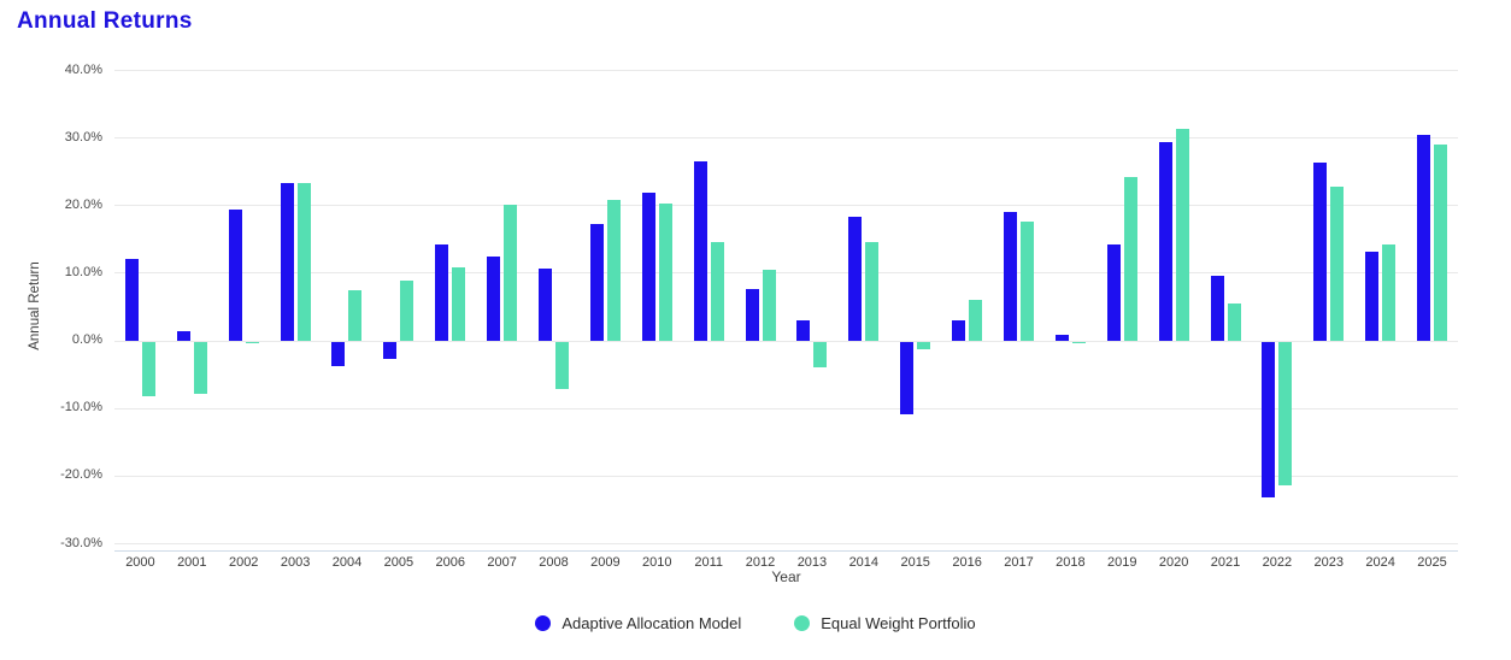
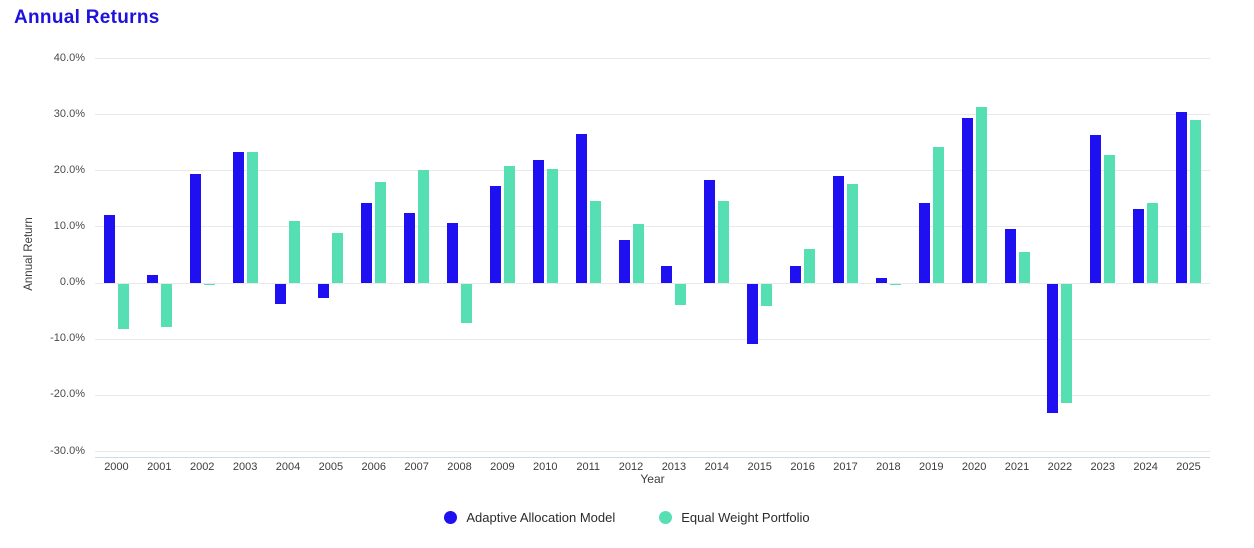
Equal Weight Portfolio/2004: 7% -> 11%
Equal Weight Portfolio/2006: 11% -> 18%
Equal Weight Portfolio/2015: -1% -> -4%
